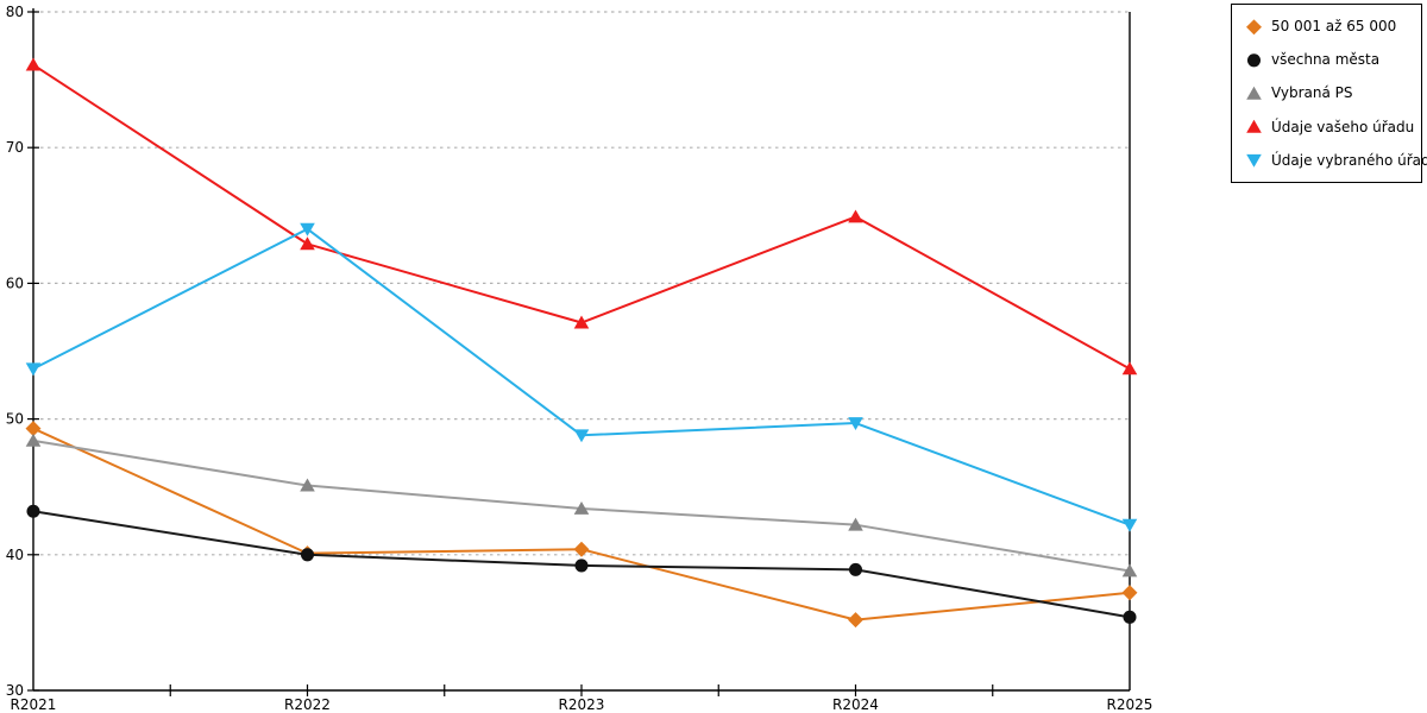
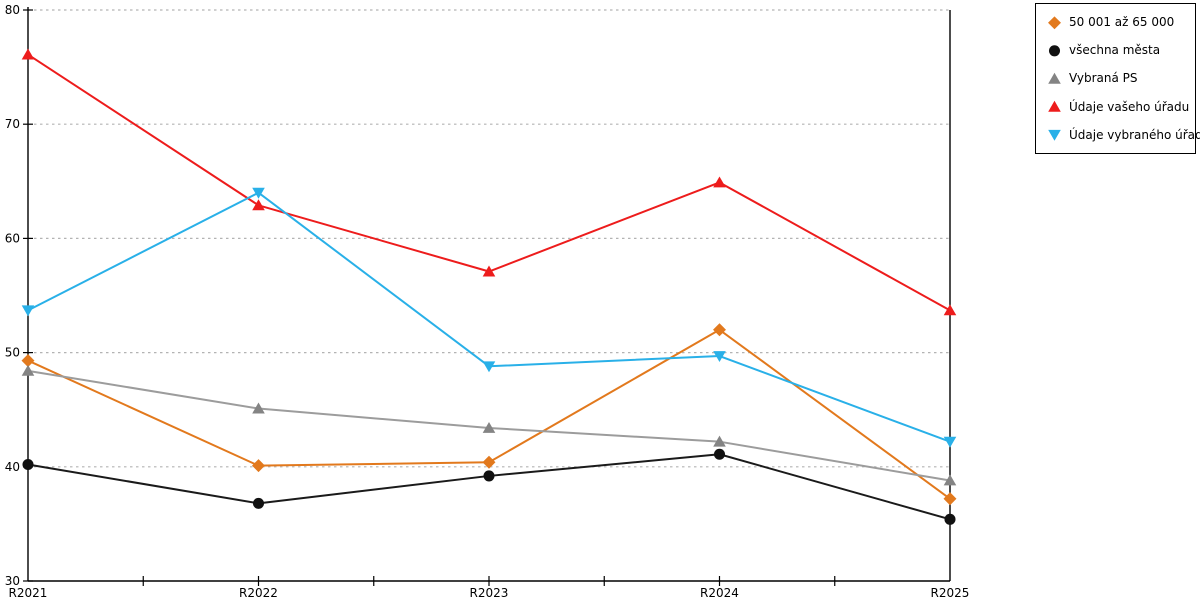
všechna města/R2021: 43.2 -> 40.2
všechna města/R2022: 40.0 -> 36.8
50 001 až 65 000/R2024: 35.2 -> 52.0
všechna města/R2024: 38.9 -> 41.1
